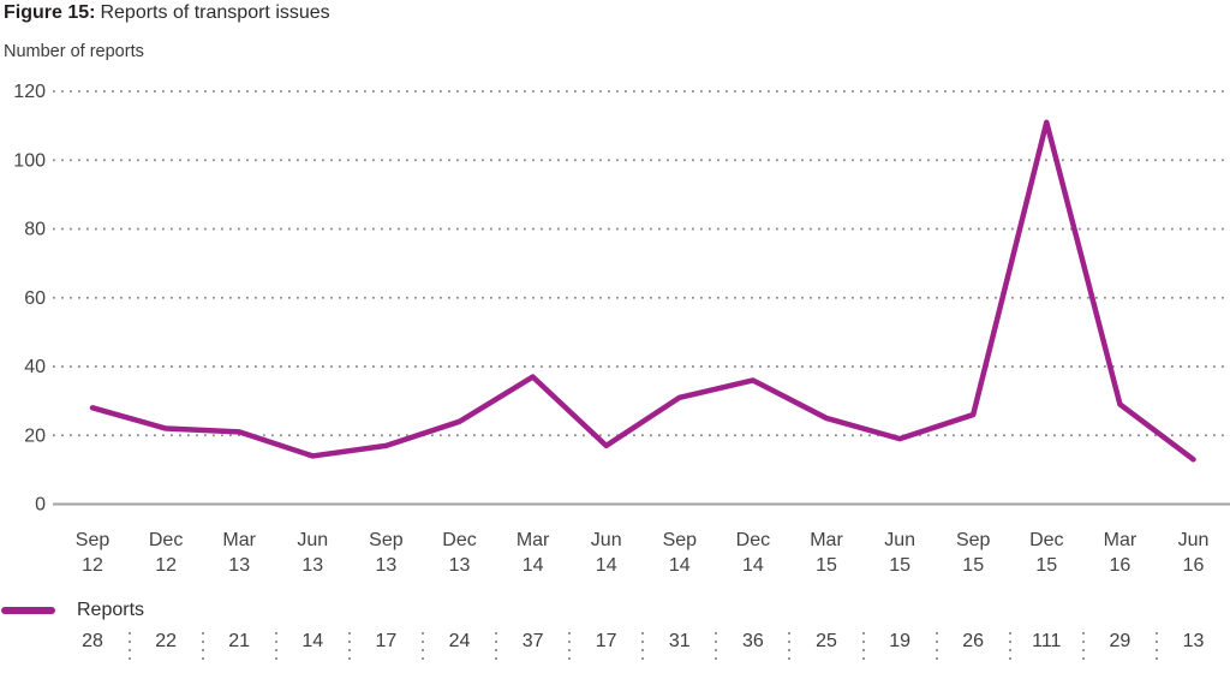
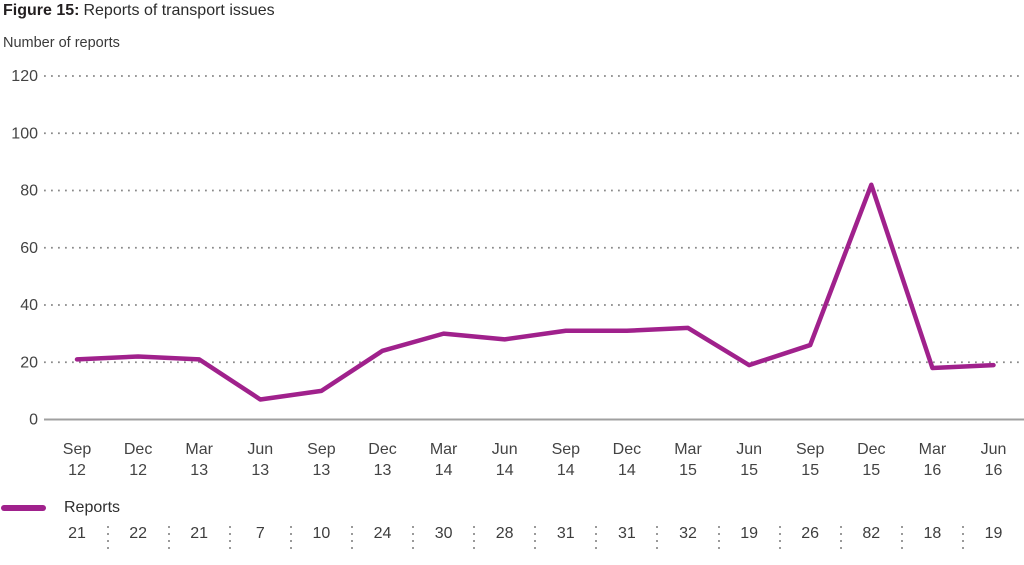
Sep 12: 28 -> 21
Jun 13: 14 -> 7
Sep 13: 17 -> 10
Mar 14: 37 -> 30
Jun 14: 17 -> 28
Dec 14: 36 -> 31
Mar 15: 25 -> 32
Dec 15: 111 -> 82
Mar 16: 29 -> 18
Jun 16: 13 -> 19
